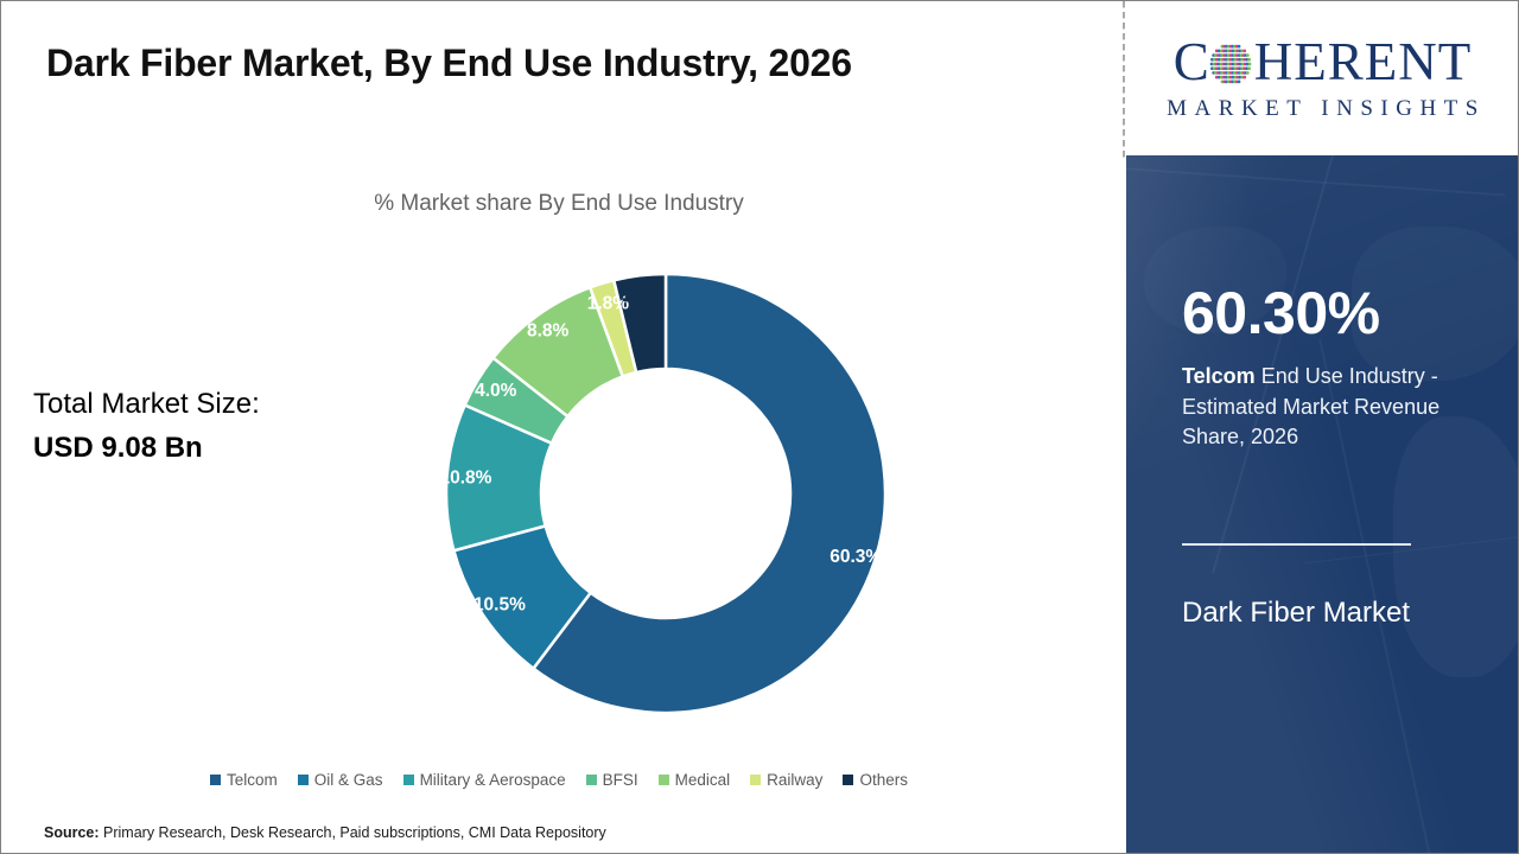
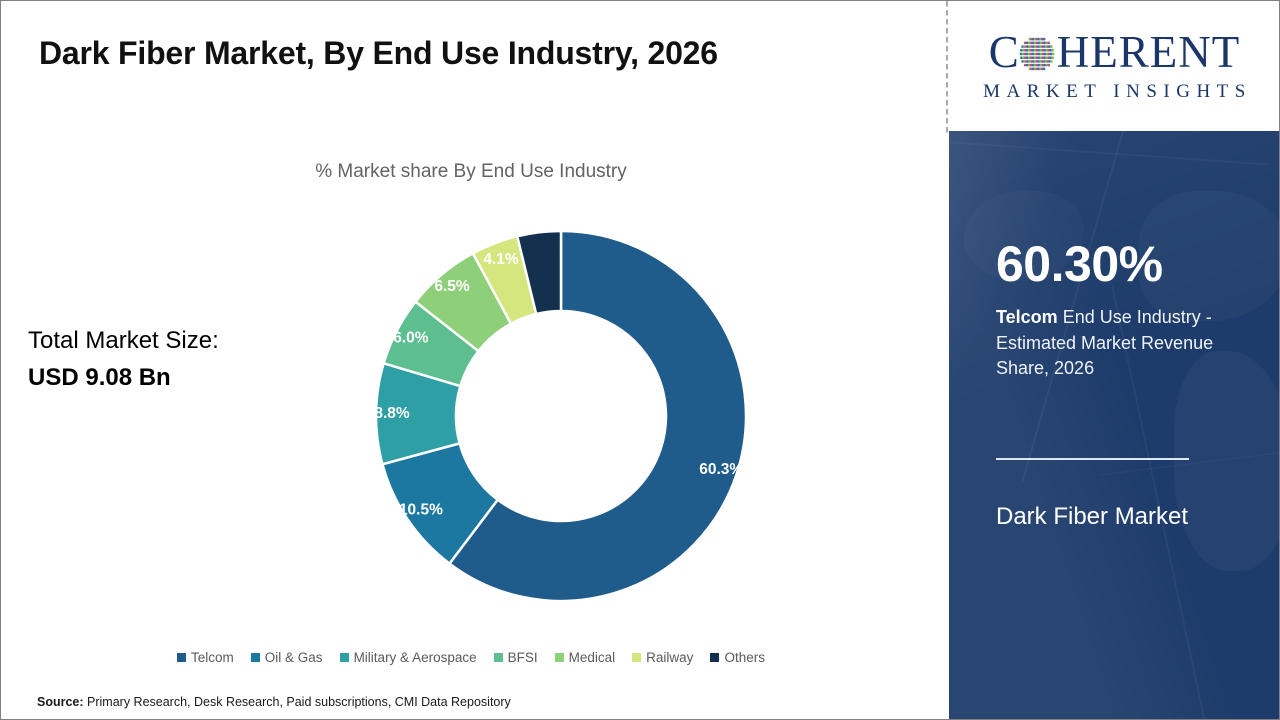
Military & Aerospace: 10.8% -> 8.8%
BFSI: 4.0% -> 6.0%
Medical: 8.8% -> 6.5%
Railway: 1.8% -> 4.1%
